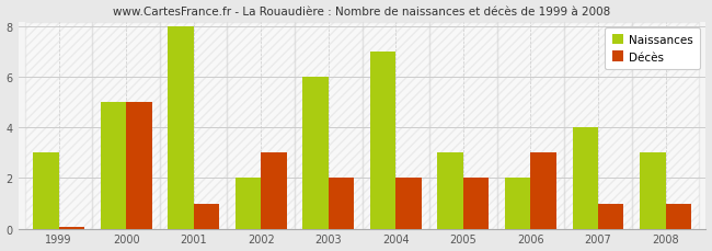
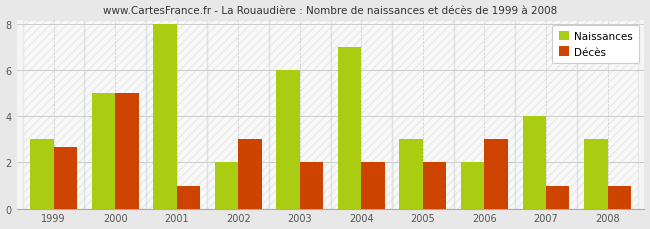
Décès/1999: 0.08 -> 2.65
